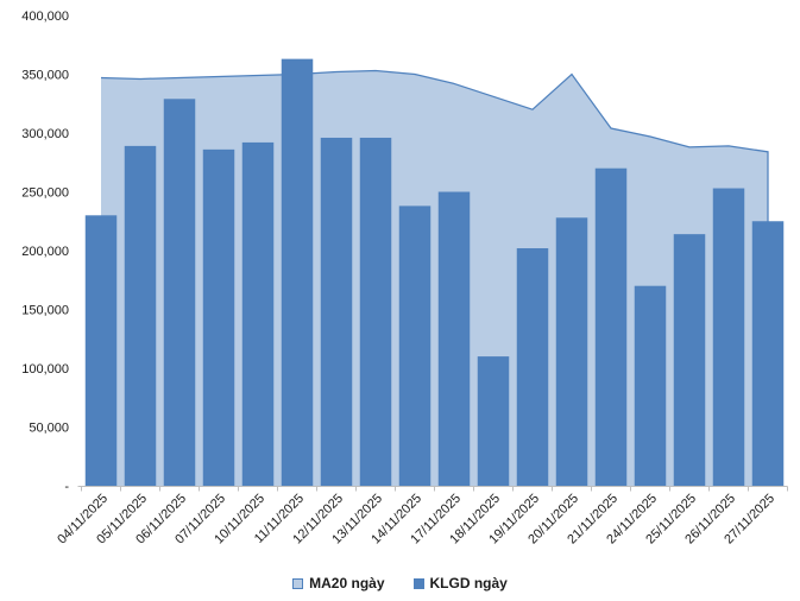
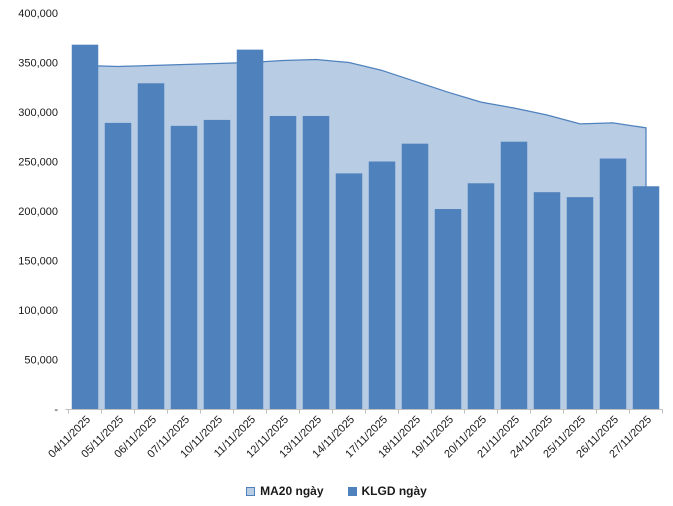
KLGD ngày/04/11/2025: 230000 -> 370000
KLGD ngày/18/11/2025: 110000 -> 270000
MA20 ngày/20/11/2025: 350000 -> 310000
KLGD ngày/24/11/2025: 170000 -> 220000
